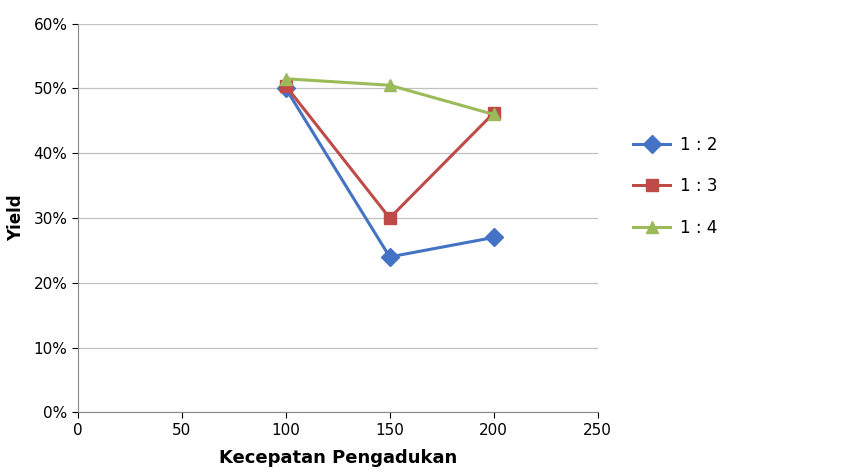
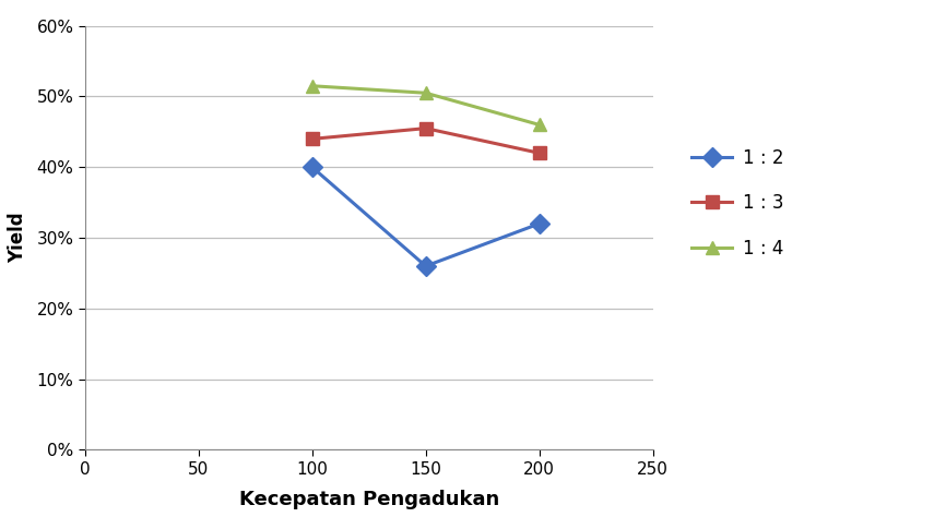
1 : 2/100: 50% -> 40%
1 : 3/100: 50.4% -> 44.0%
1 : 2/150: 24% -> 26%
1 : 3/150: 30.0% -> 45.5%
1 : 2/200: 27% -> 32%
1 : 3/200: 46.2% -> 42.0%
